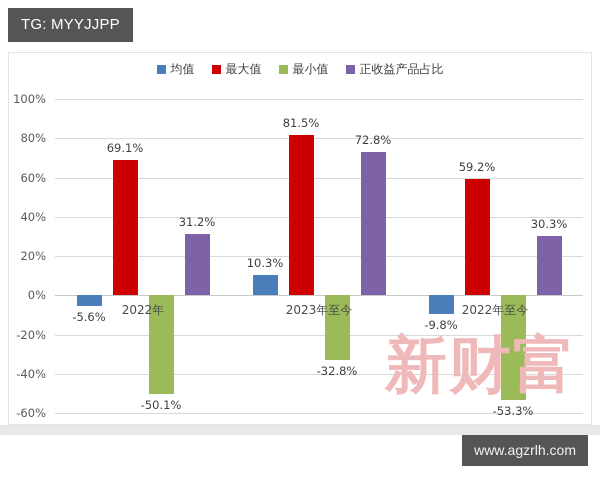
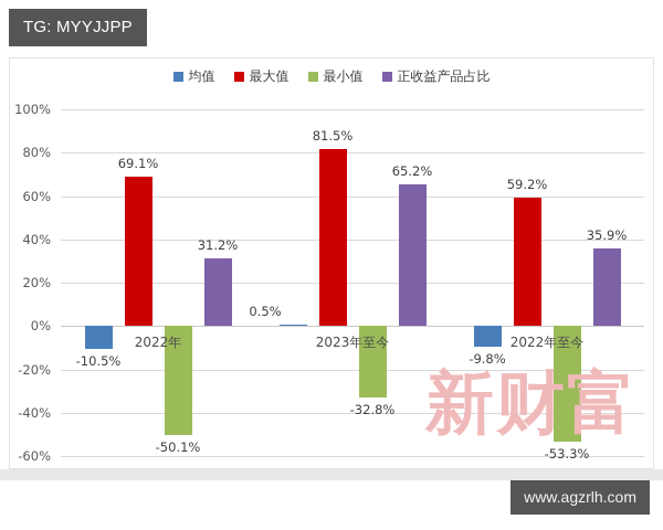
均值/2022年: -5.6% -> -10.5%
均值/2023年至今: 10.3% -> 0.5%
正收益产品占比/2023年至今: 72.8% -> 65.2%
正收益产品占比/2022年至今: 30.3% -> 35.9%
